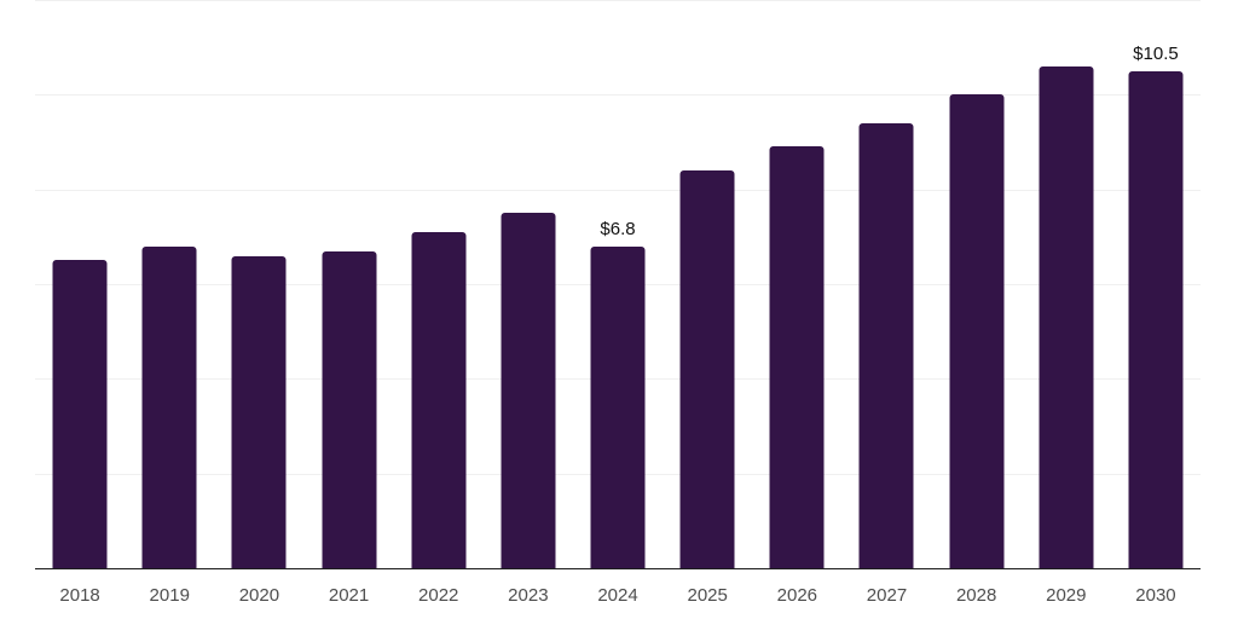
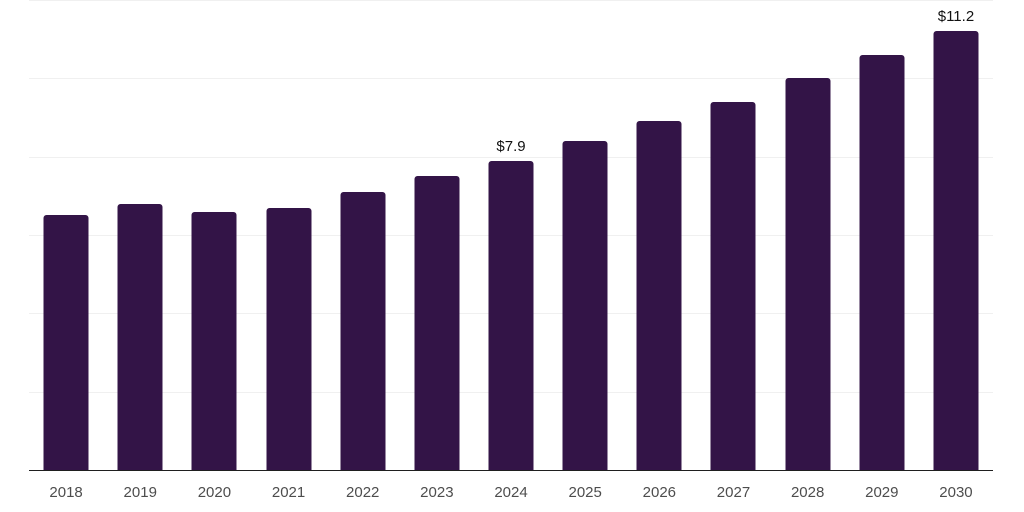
2024: $6.8 -> $7.9
2030: $10.5 -> $11.2
